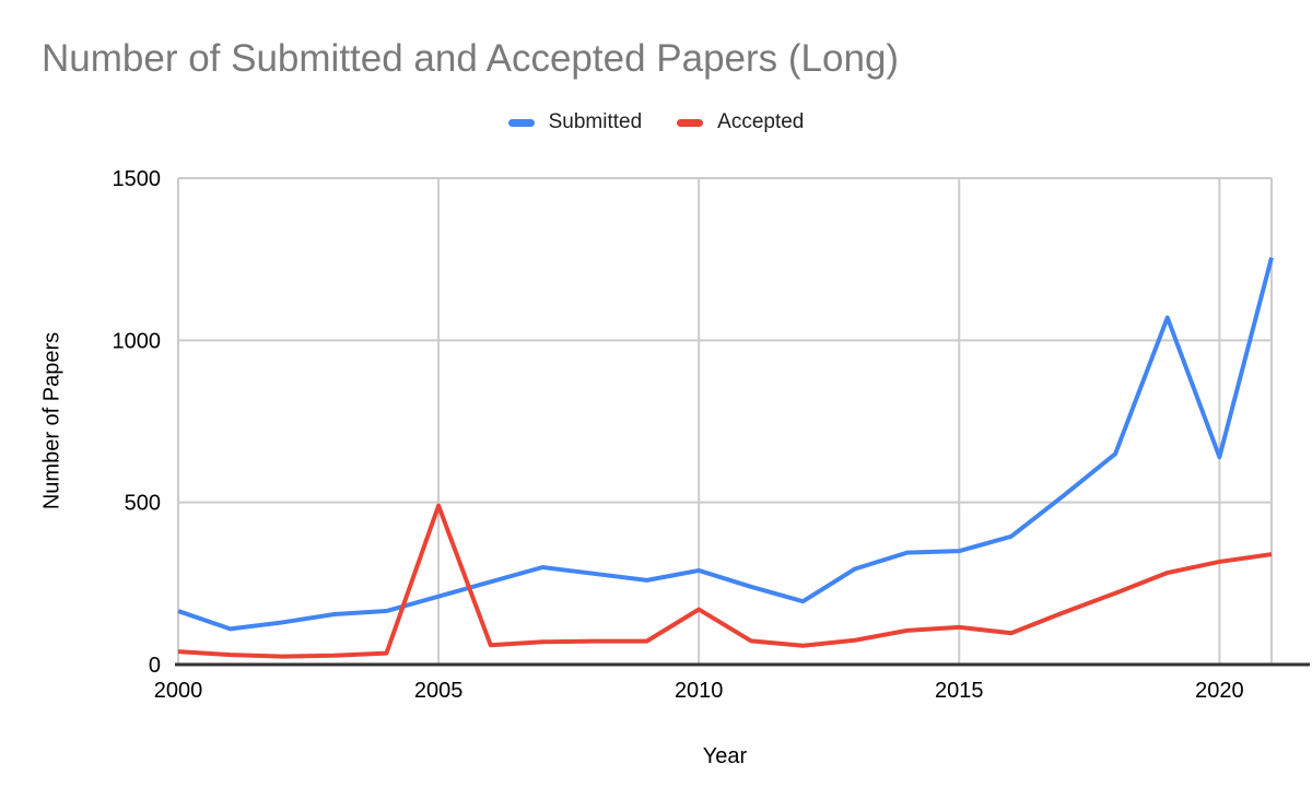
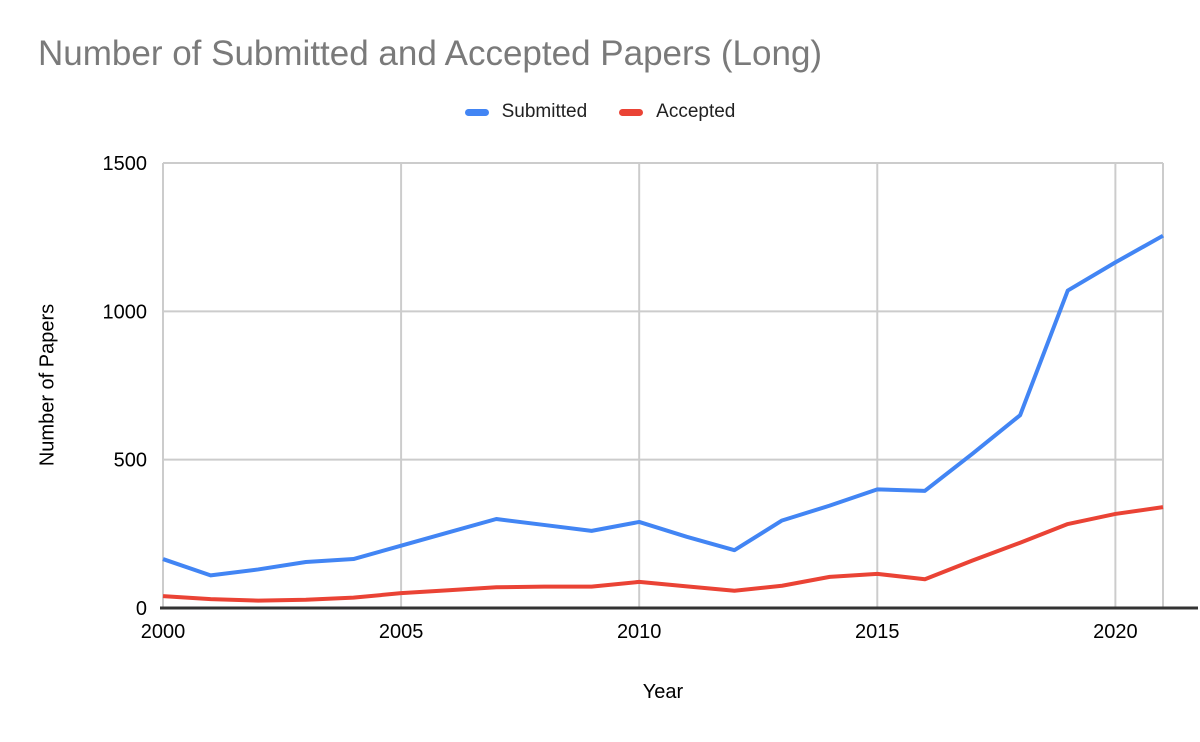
Accepted/2005: 490 -> 50
Accepted/2010: 170 -> 90
Submitted/2015: 350 -> 400
Submitted/2020: 640 -> 1160
